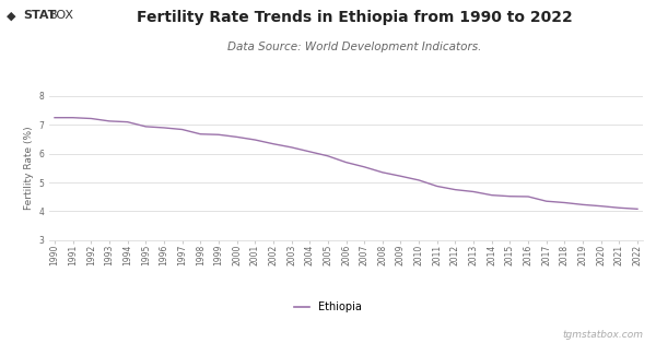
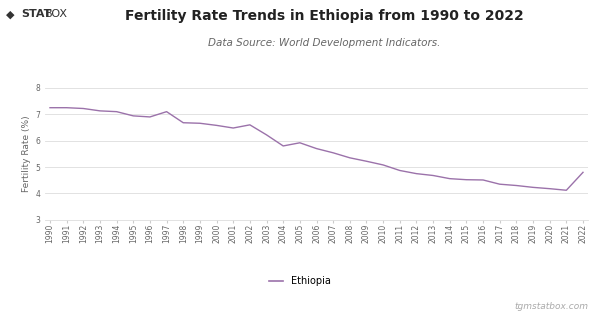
1997: 6.84 -> 7.10
2002: 6.34 -> 6.60
2004: 6.07 -> 5.80
2022: 4.08 -> 4.80
